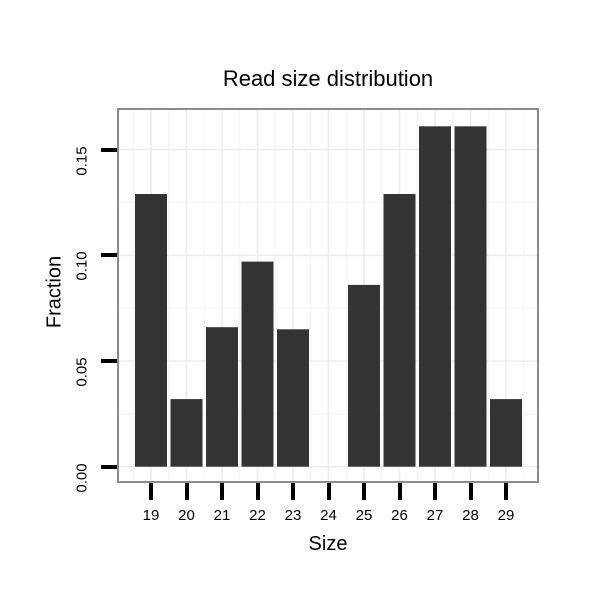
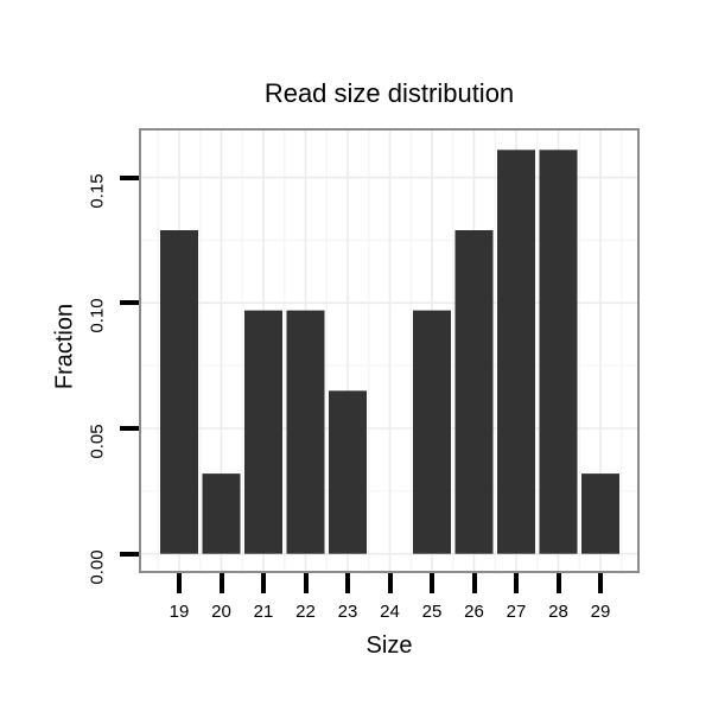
21: 0.066 -> 0.097
25: 0.086 -> 0.097
